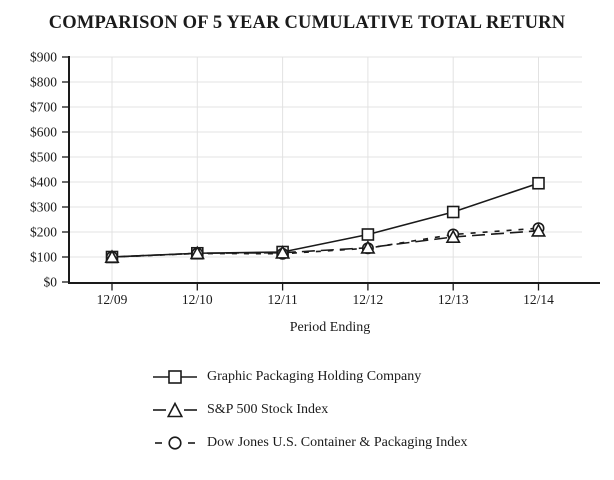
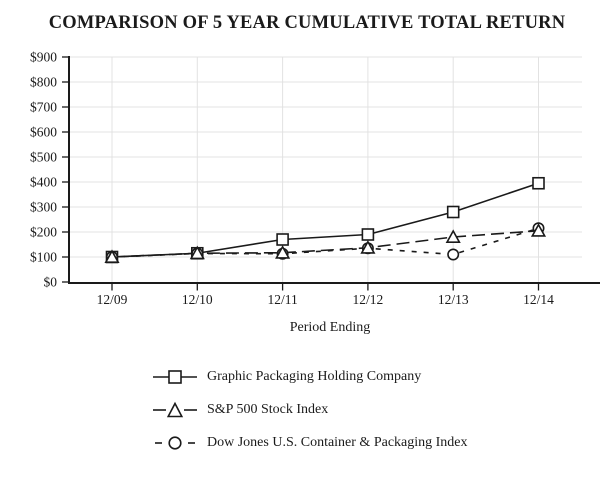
Graphic Packaging Holding Company/12/11: $120 -> $170
Dow Jones U.S. Container & Packaging Index/12/13: $190 -> $110
